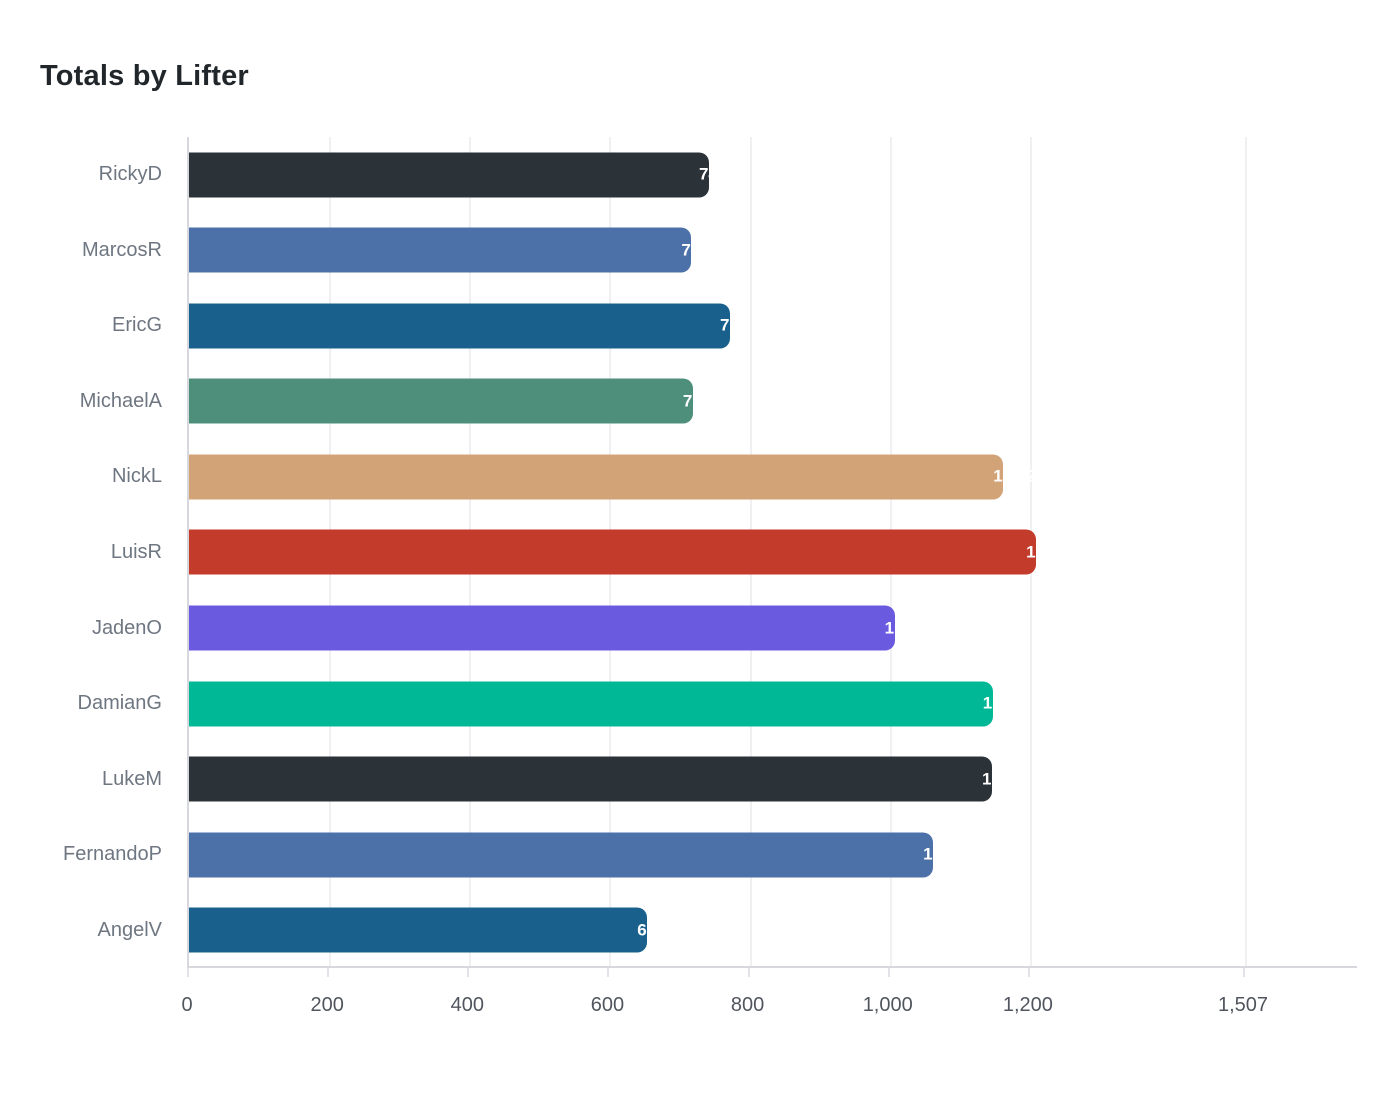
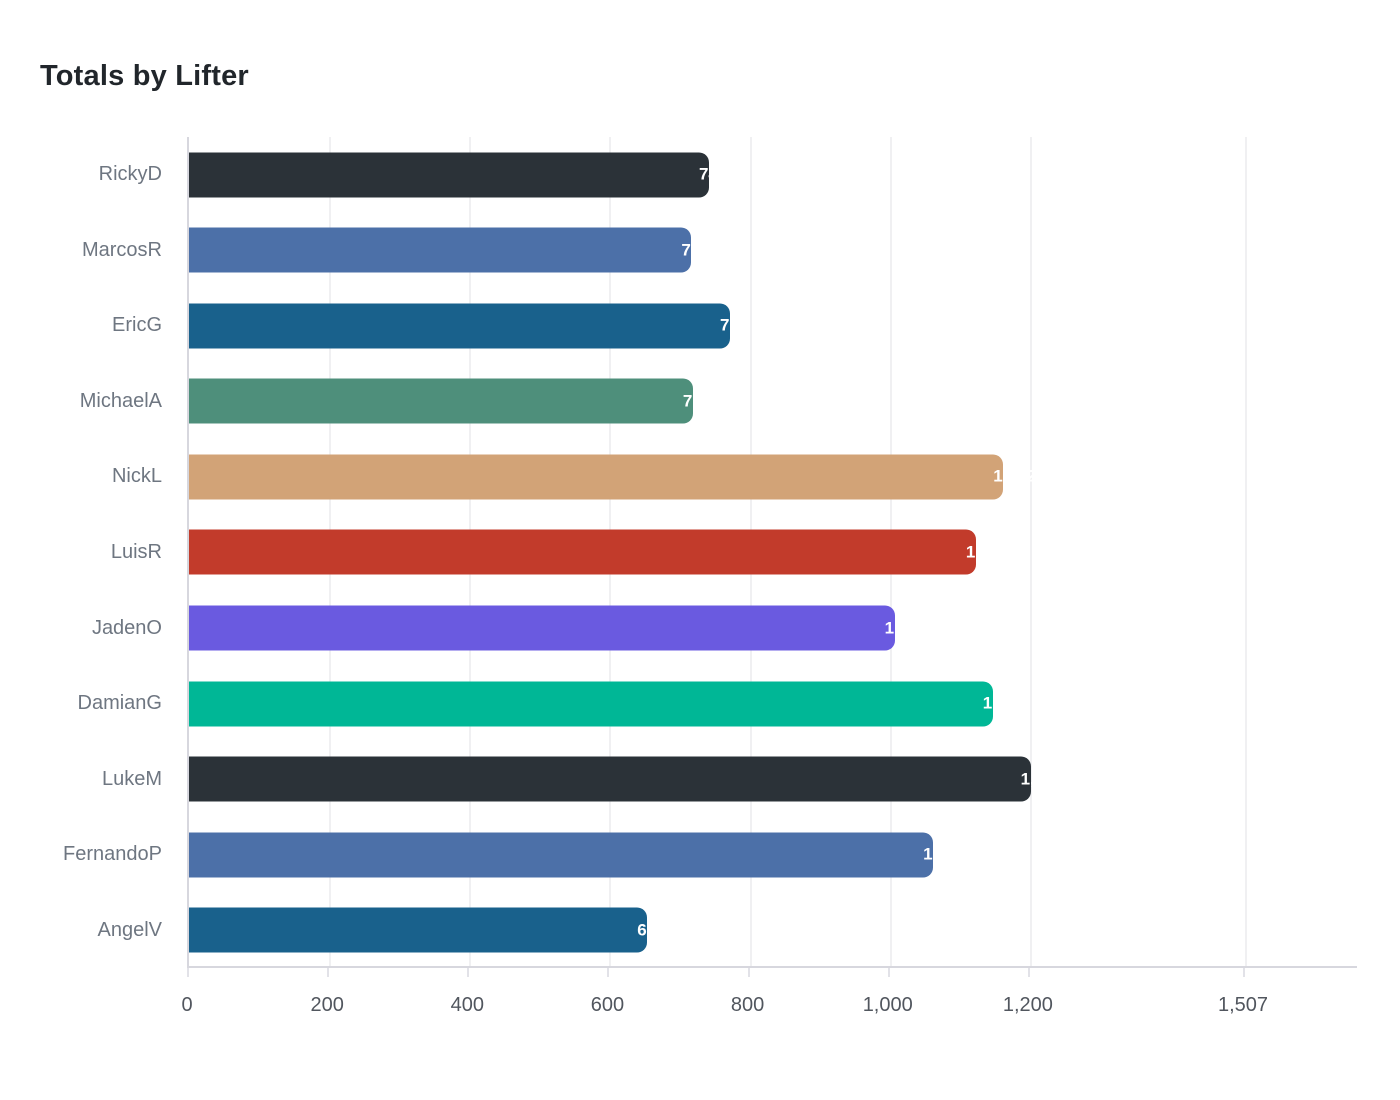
LuisR: 1,209 -> 1,123
LukeM: 1,146 -> 1,201
